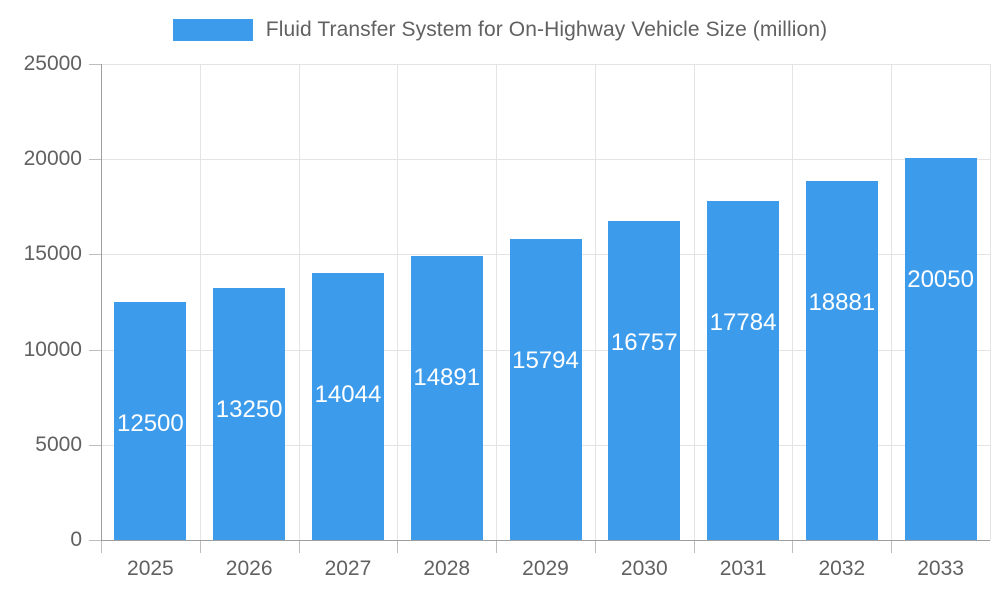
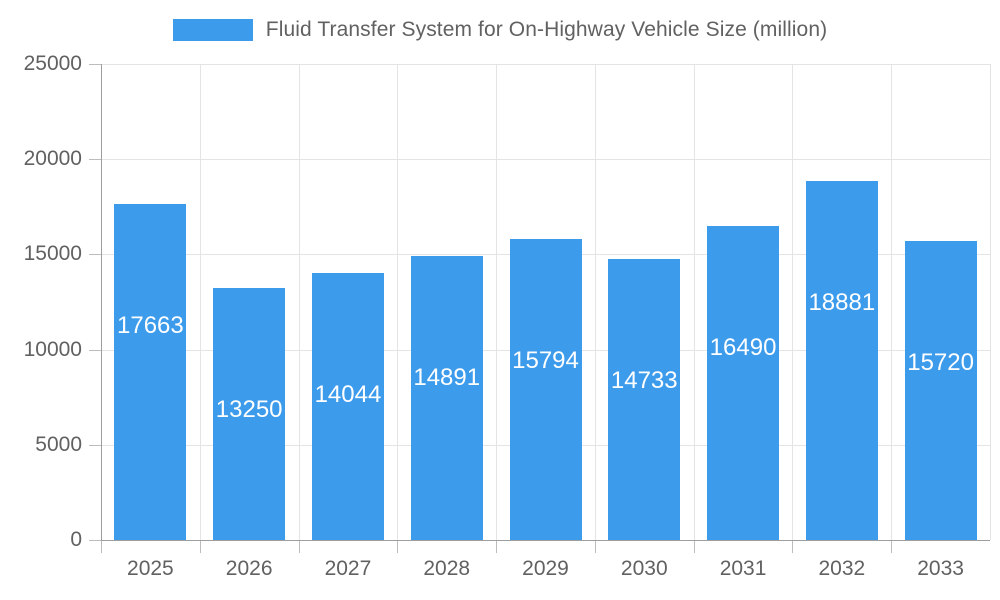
2025: 12500 -> 17663
2030: 16757 -> 14733
2031: 17784 -> 16490
2033: 20050 -> 15720
